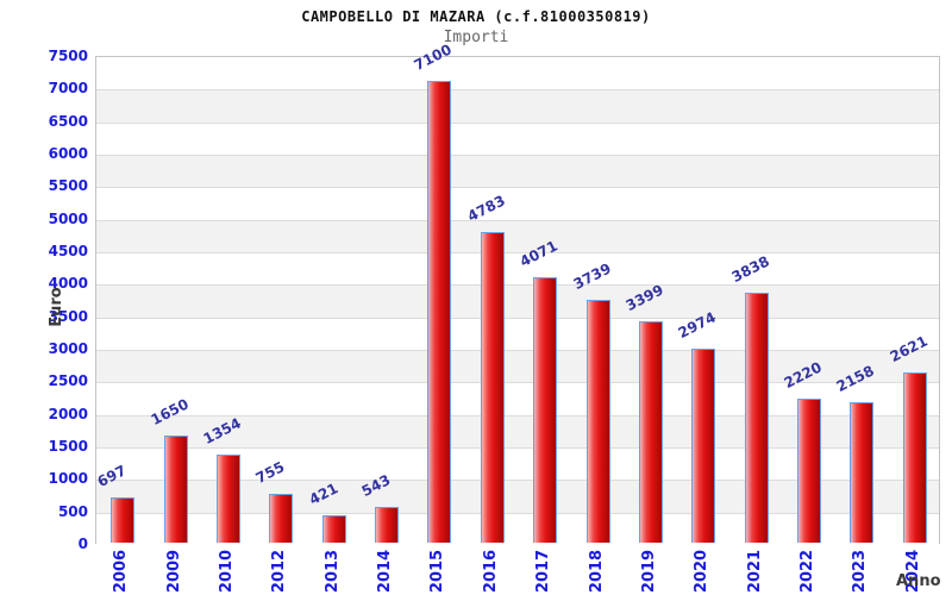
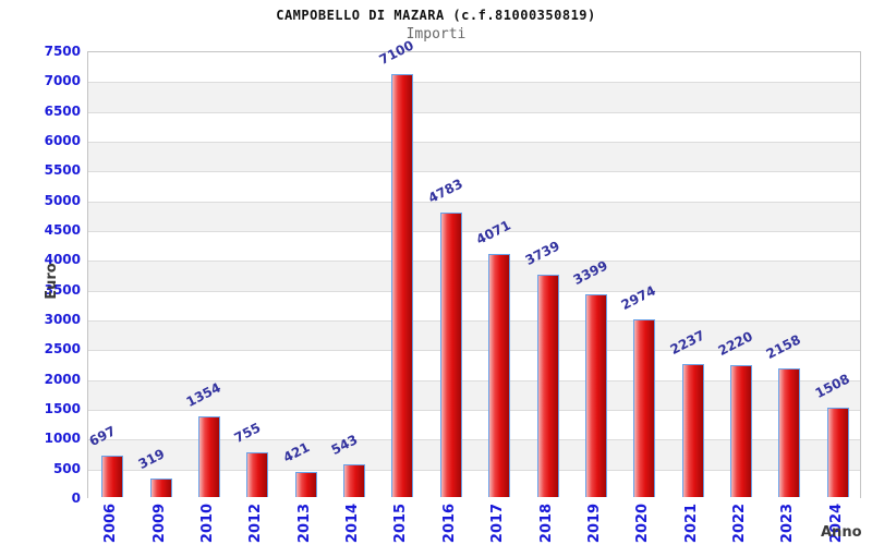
2009: 1650 -> 319
2021: 3838 -> 2237
2024: 2621 -> 1508
